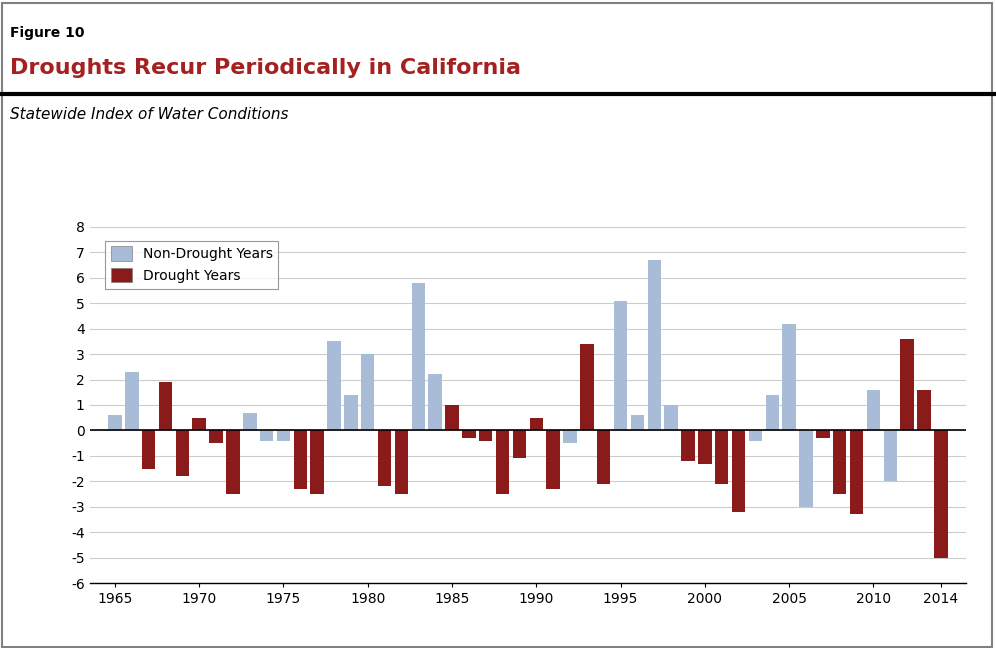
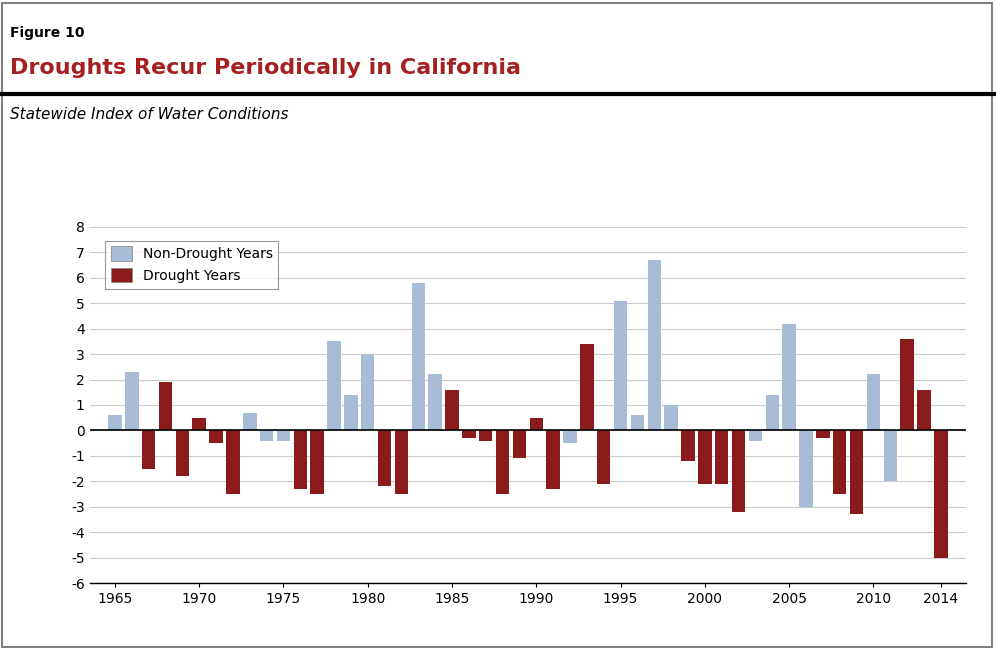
1985: 1.0 -> 1.6
2000: -1.3 -> -2.1
2010: 1.6 -> 2.2
